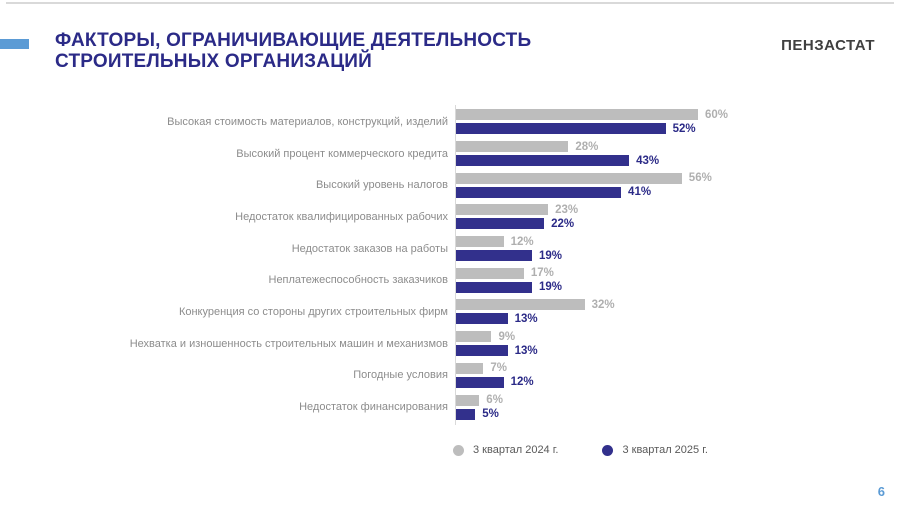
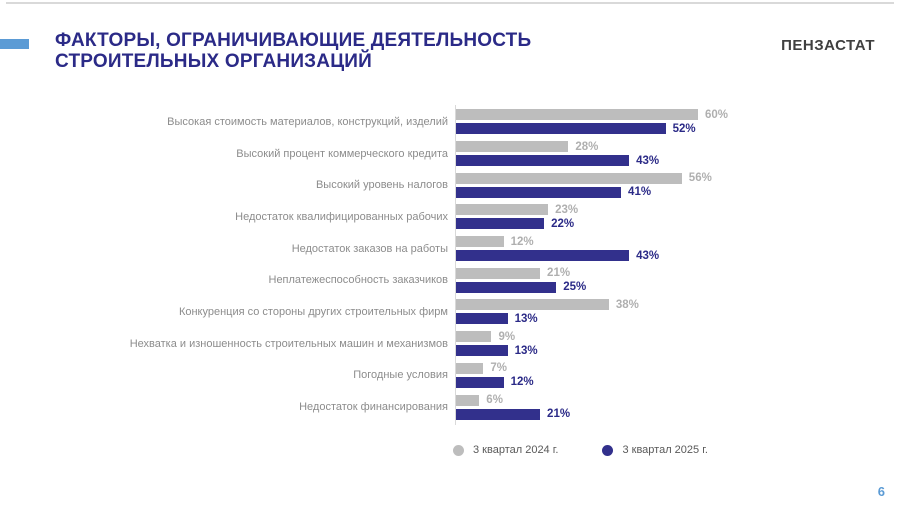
3 квартал 2025 г./Недостаток заказов на работы: 19% -> 43%
3 квартал 2024 г./Неплатежеспособность заказчиков: 17% -> 21%
3 квартал 2025 г./Неплатежеспособность заказчиков: 19% -> 25%
3 квартал 2024 г./Конкуренция со стороны других строительных фирм: 32% -> 38%
3 квартал 2025 г./Недостаток финансирования: 5% -> 21%
